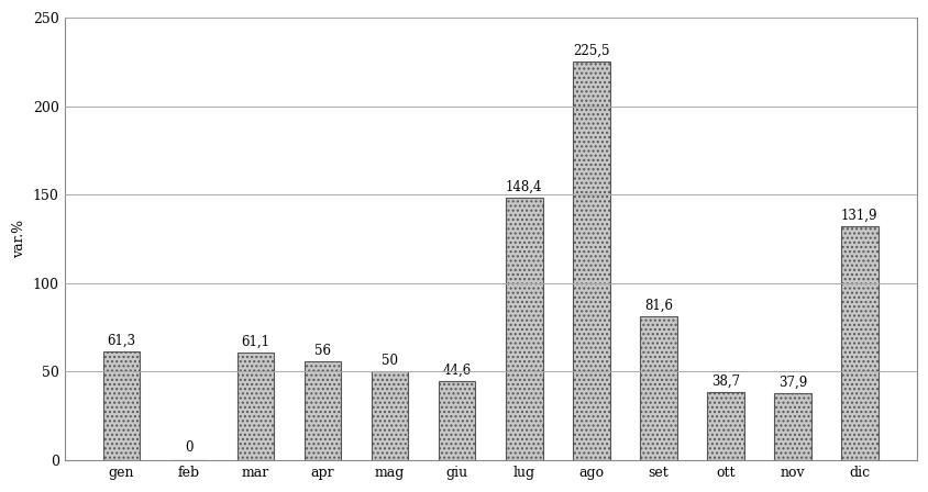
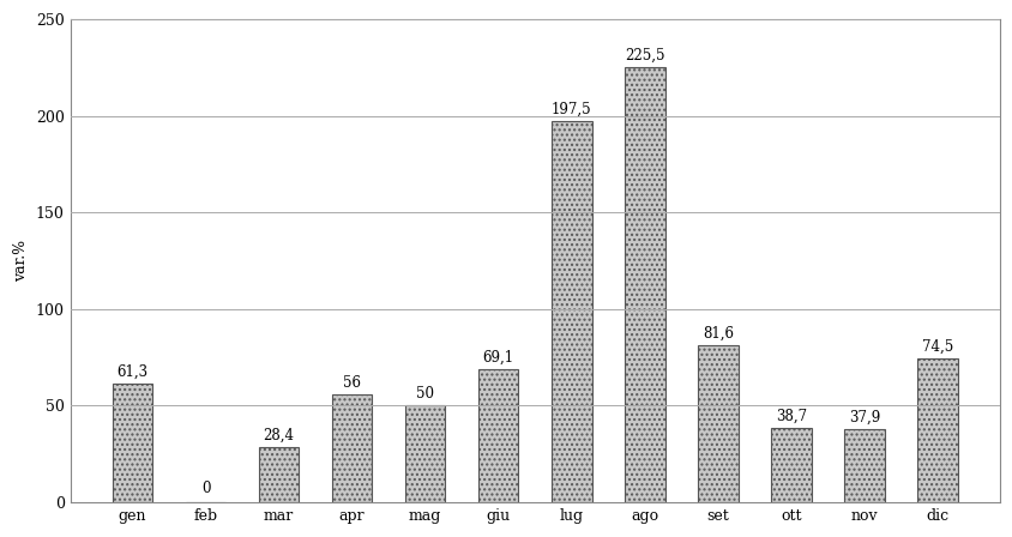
mar: 61,1 -> 28,4
giu: 44,6 -> 69,1
lug: 148,4 -> 197,5
dic: 131,9 -> 74,5
